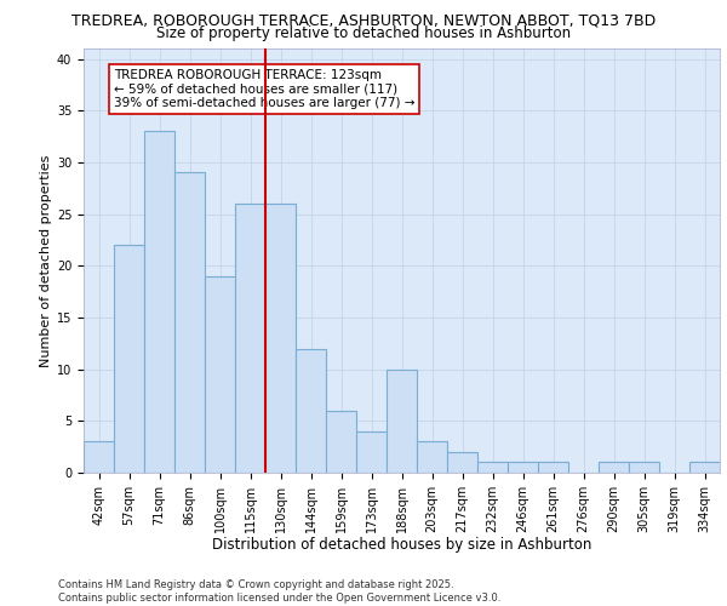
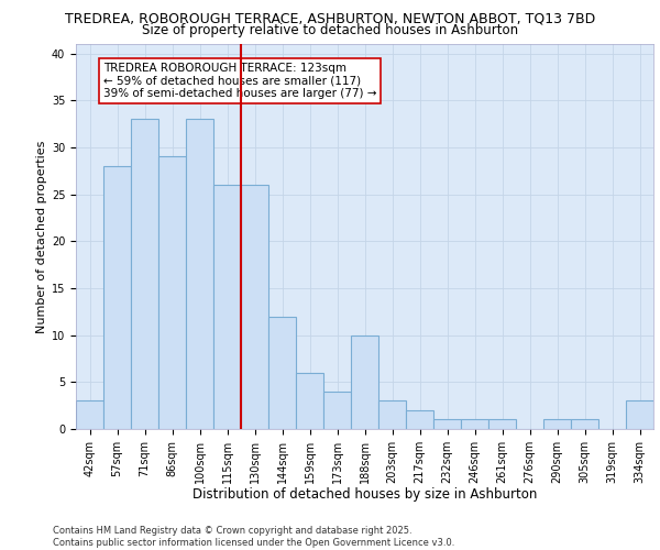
57sqm: 22 -> 28
100sqm: 19 -> 33
334sqm: 1 -> 3
